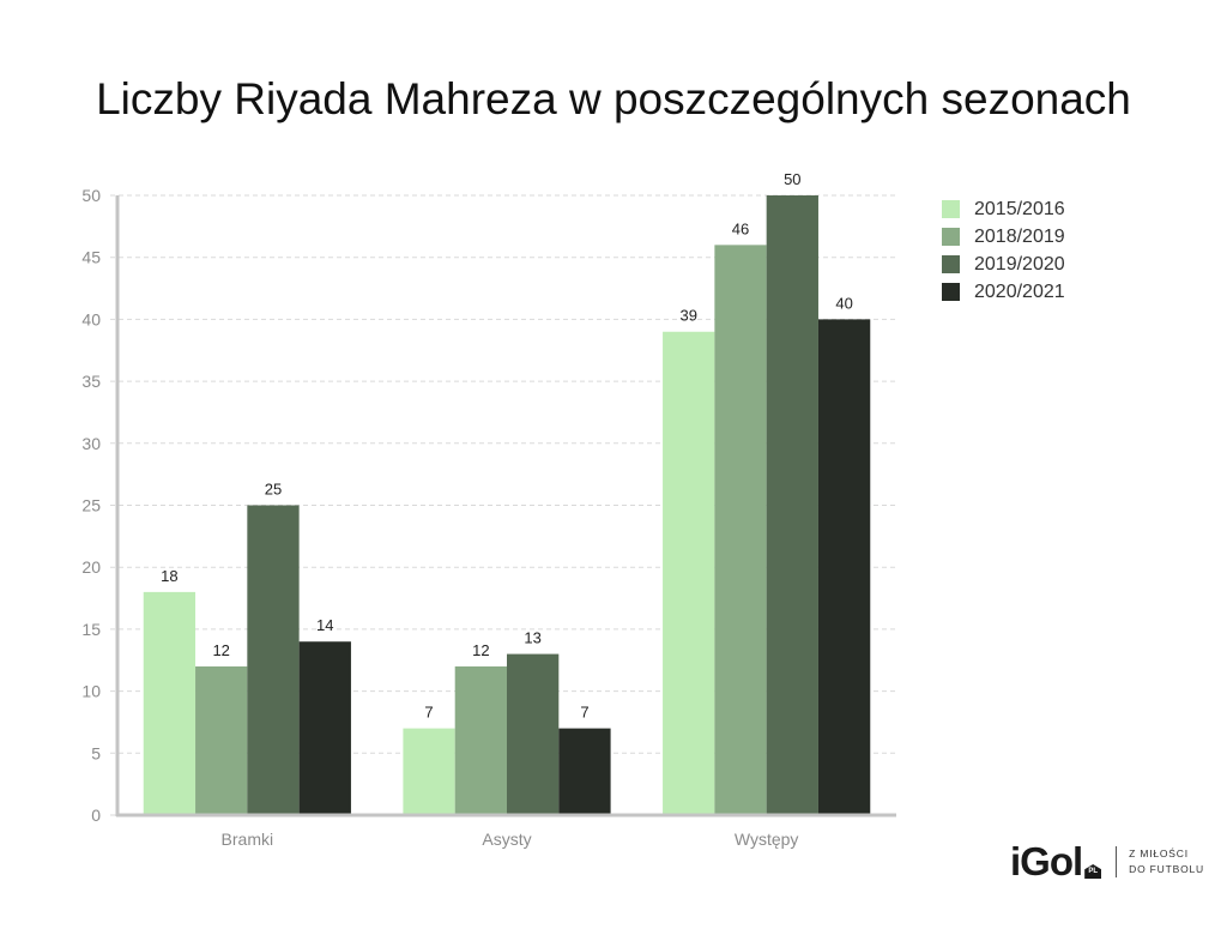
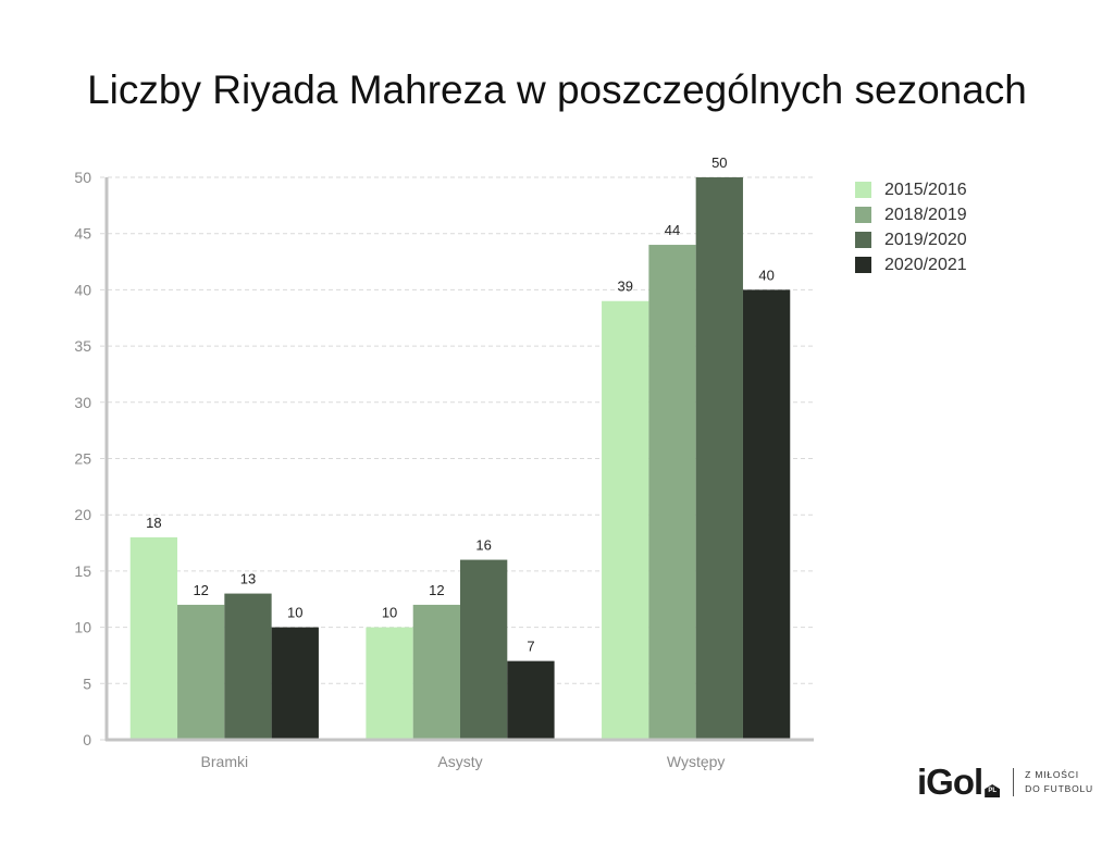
2019/2020/Bramki: 25 -> 13
2020/2021/Bramki: 14 -> 10
2015/2016/Asysty: 7 -> 10
2019/2020/Asysty: 13 -> 16
2018/2019/Występy: 46 -> 44
